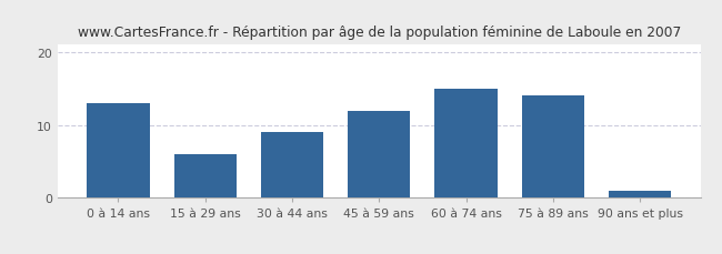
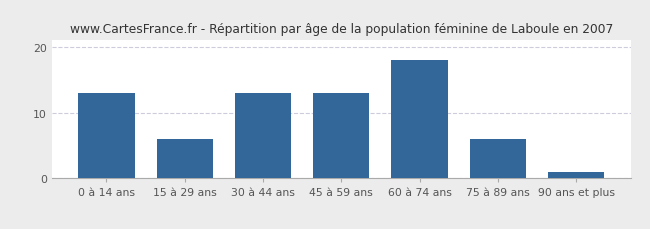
30 à 44 ans: 9 -> 13
45 à 59 ans: 12 -> 13
60 à 74 ans: 15 -> 18
75 à 89 ans: 14 -> 6
